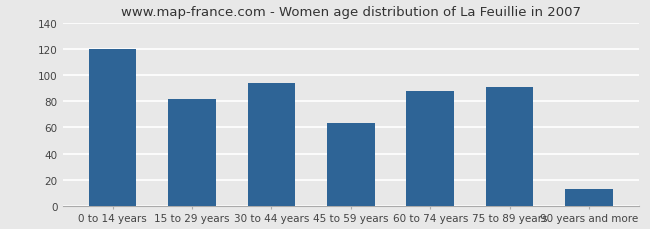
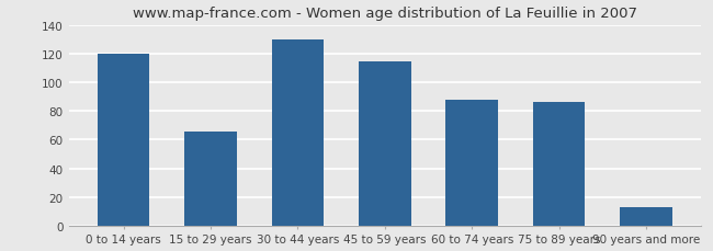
15 to 29 years: 82 -> 66
30 to 44 years: 94 -> 130
45 to 59 years: 63 -> 115
75 to 89 years: 91 -> 86
